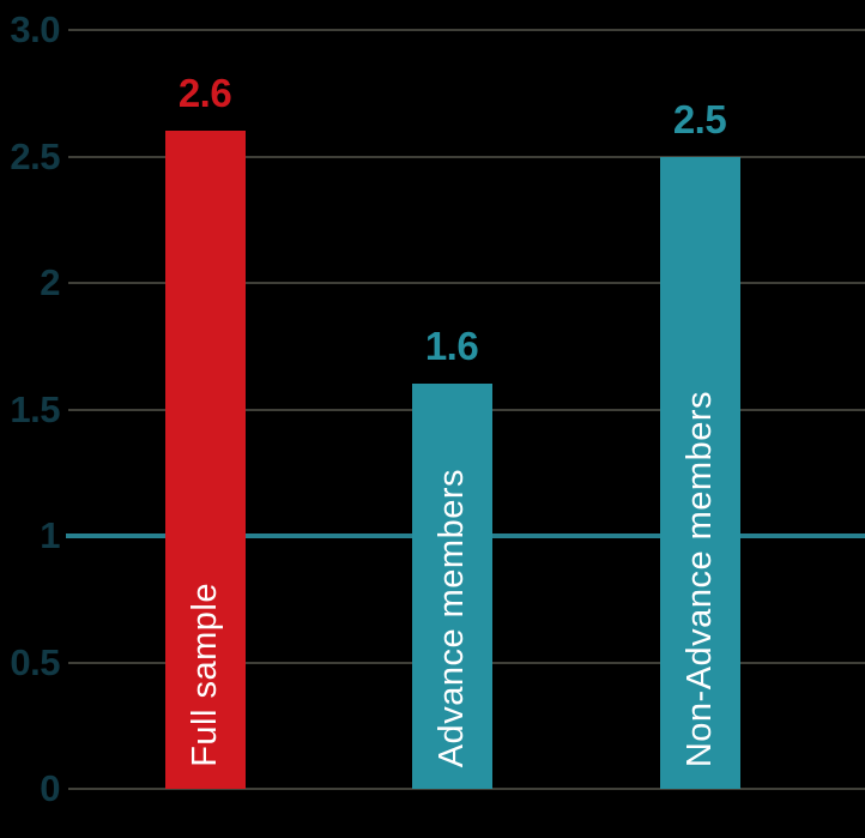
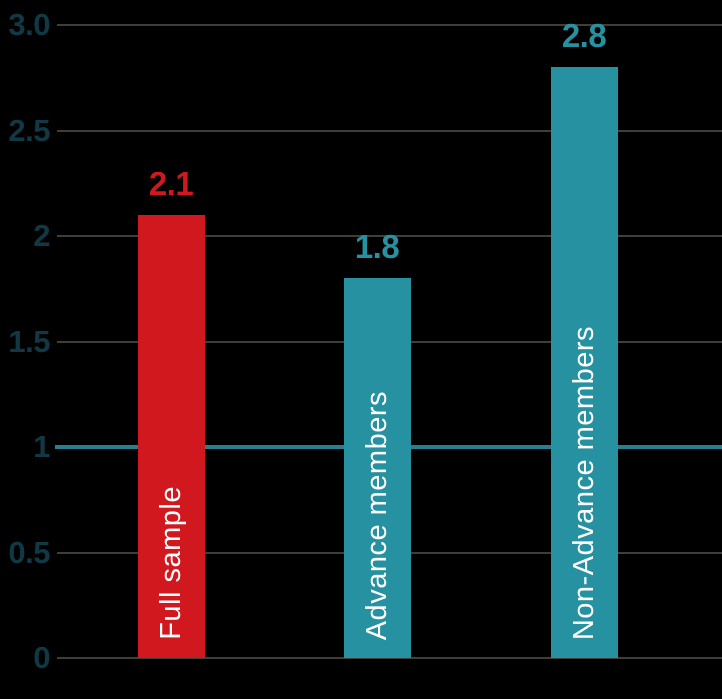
Full sample: 2.6 -> 2.1
Advance members: 1.6 -> 1.8
Non-Advance members: 2.5 -> 2.8
